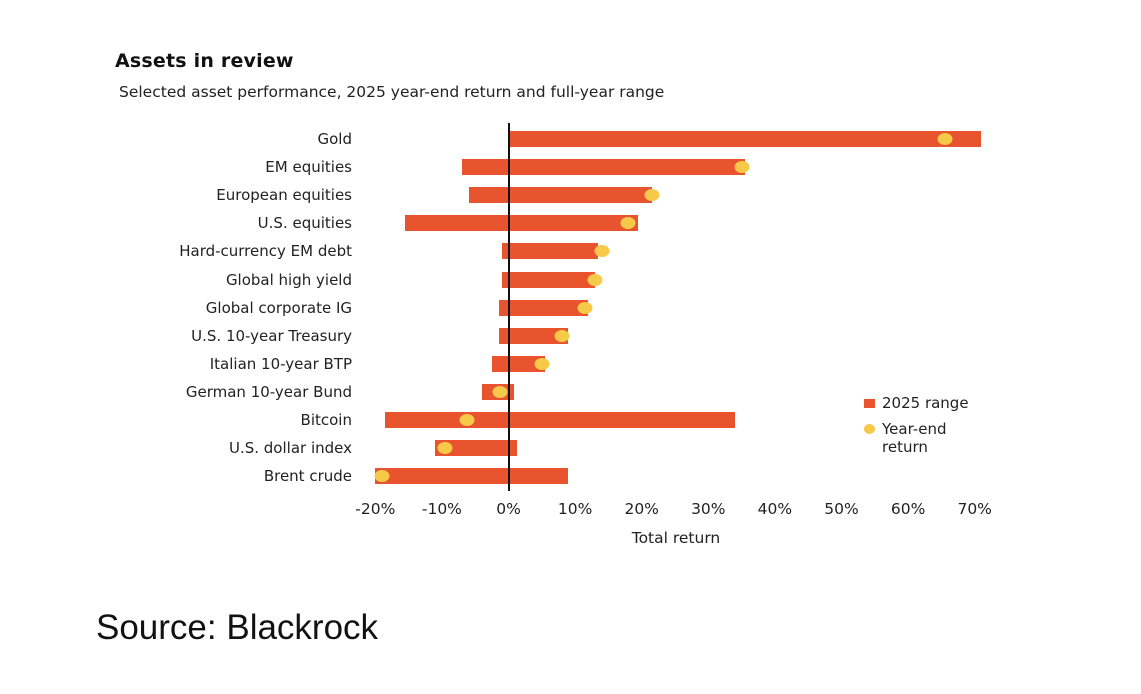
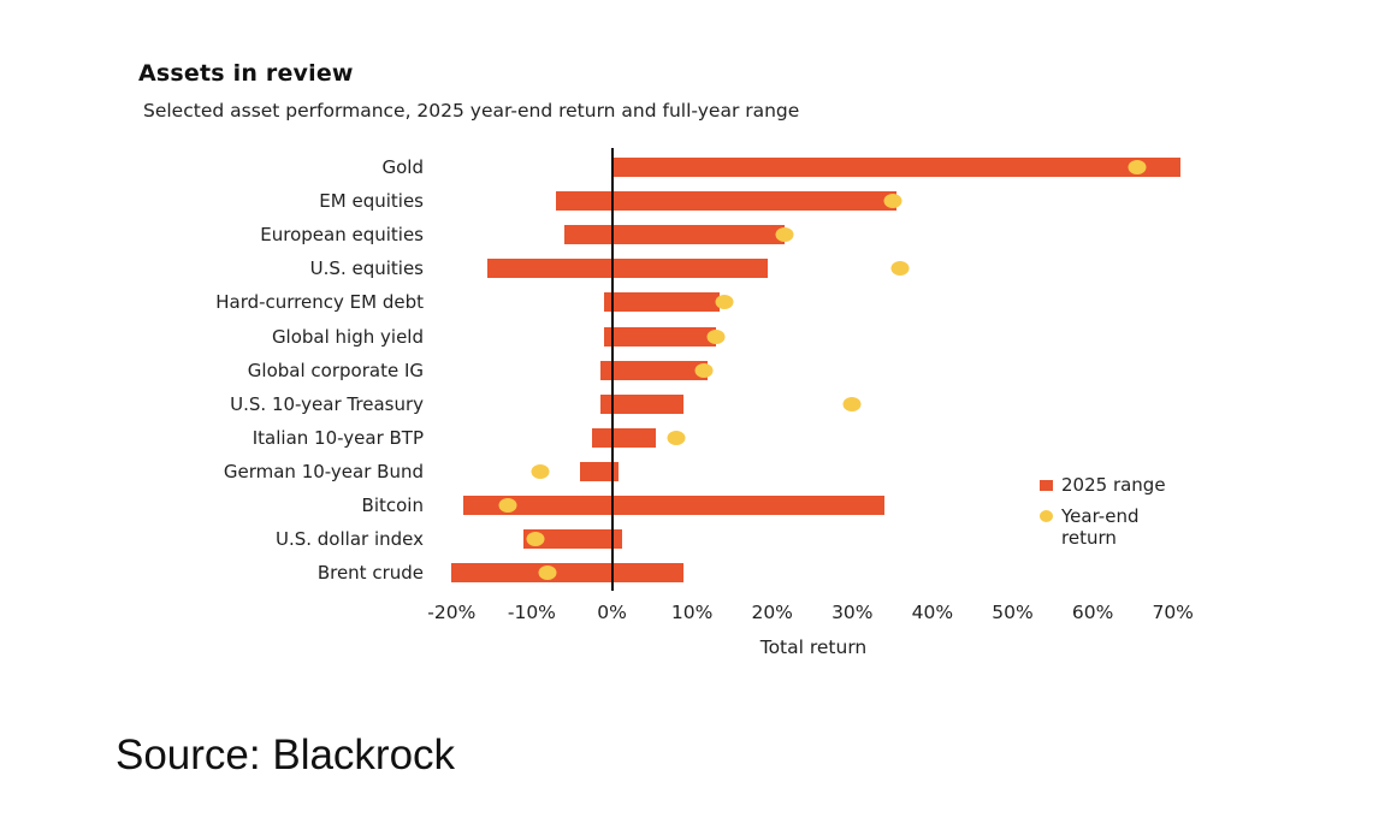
Year-end return/U.S. equities: 18% -> 36%
Year-end return/U.S. 10-year Treasury: 8% -> 30%
Year-end return/Italian 10-year BTP: 5% -> 8%
Year-end return/German 10-year Bund: -1% -> -9%
Year-end return/Bitcoin: -6% -> -13%
Year-end return/Brent crude: -19% -> -8%
